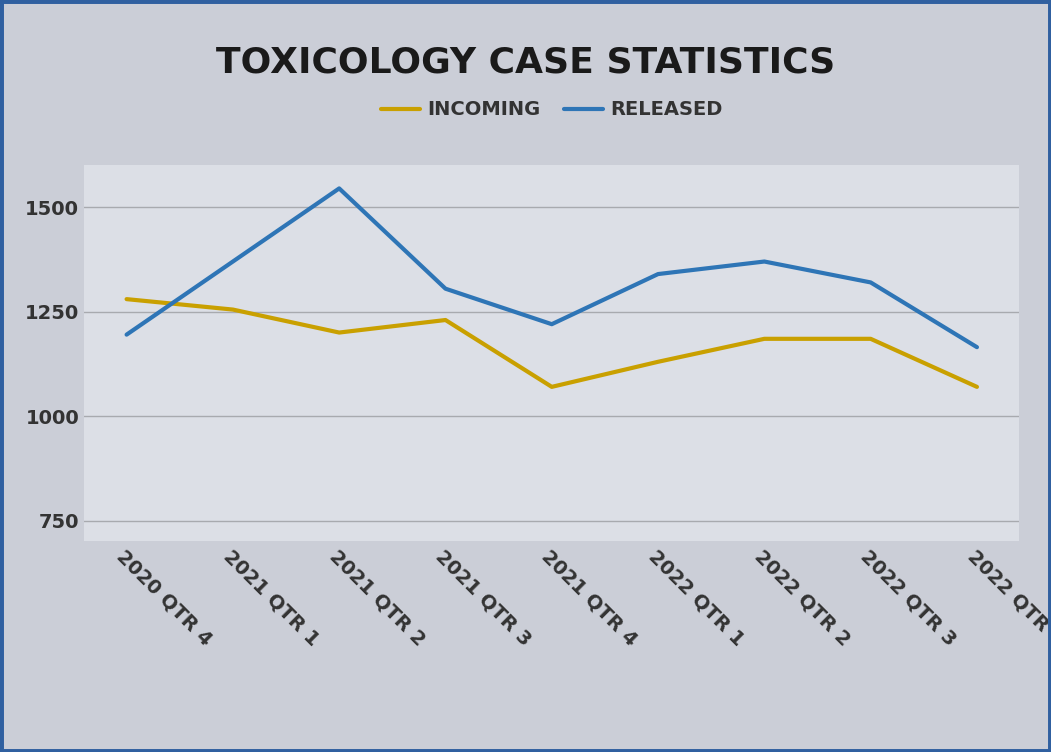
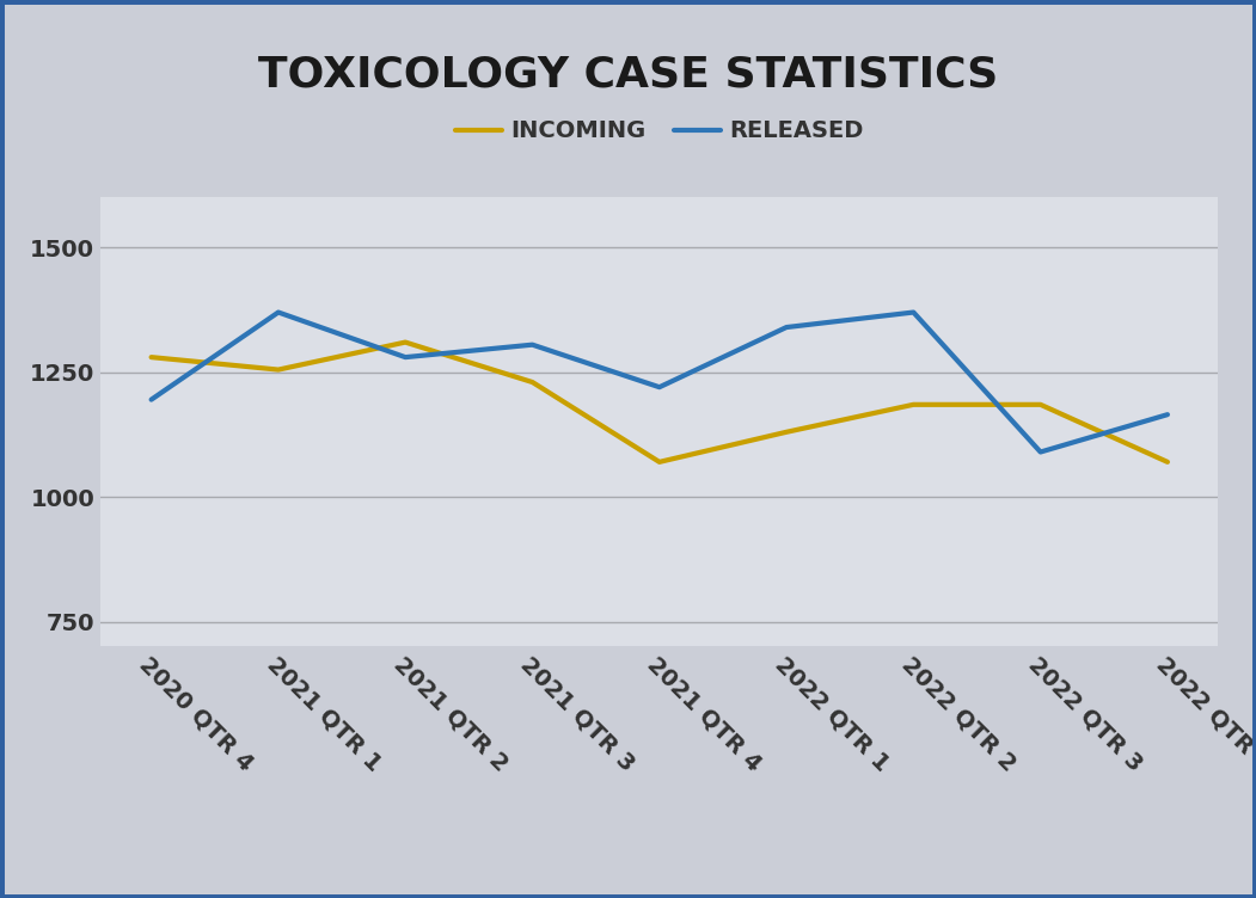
INCOMING/2021 QTR 2: 1200 -> 1310
RELEASED/2021 QTR 2: 1545 -> 1280
RELEASED/2022 QTR 3: 1320 -> 1090
